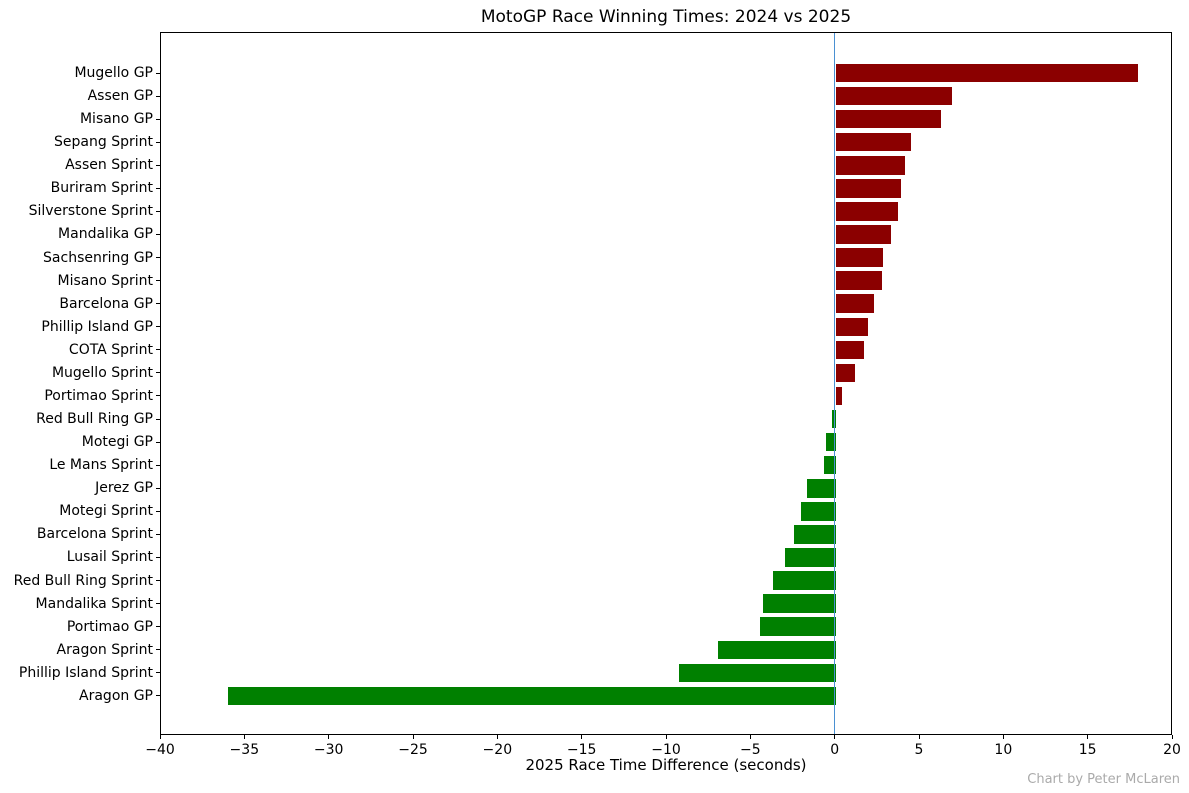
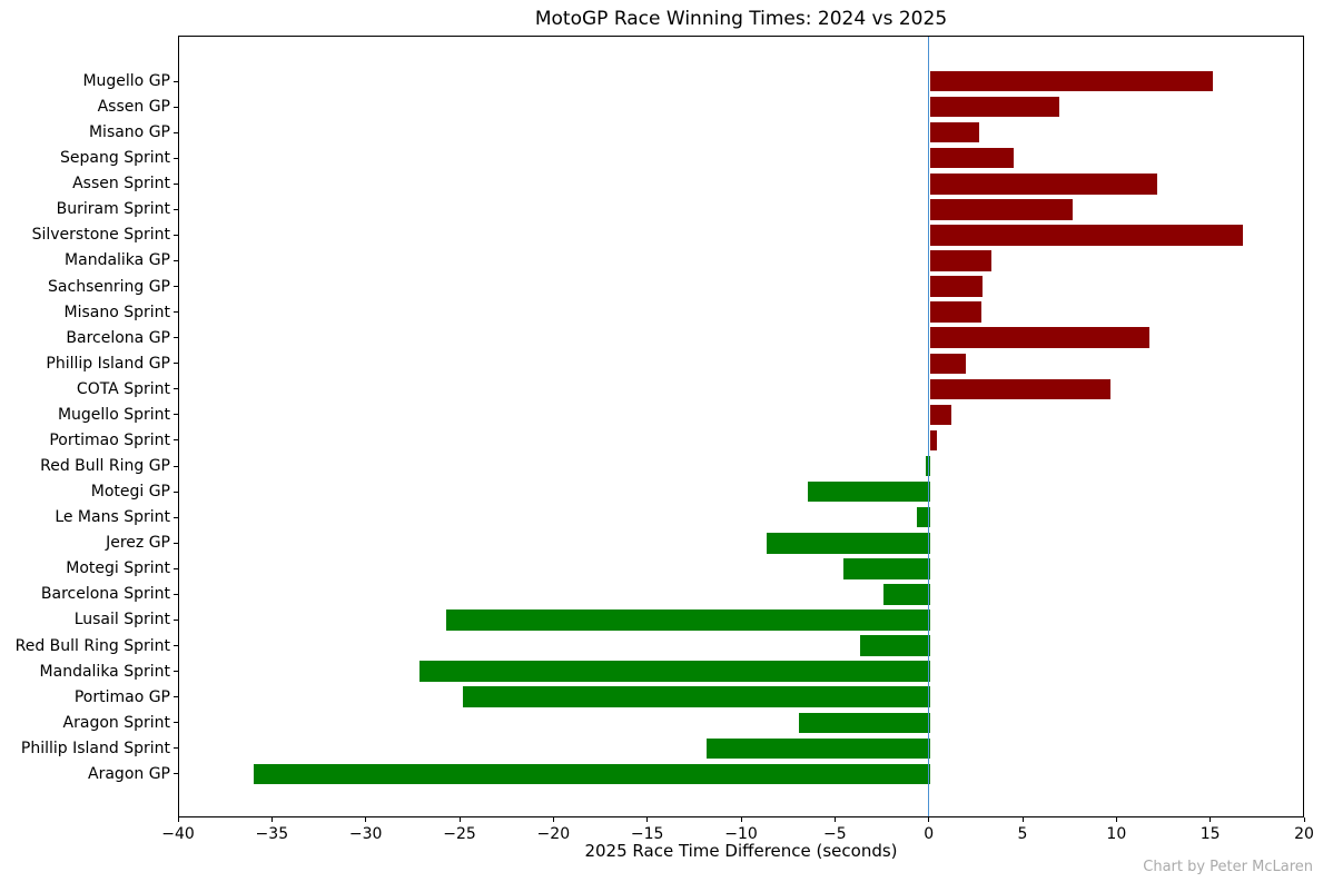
Mugello GP: 17.9 -> 15.1
Misano GP: 6.2 -> 2.6
Assen Sprint: 4.1 -> 12.1
Buriram Sprint: 3.9 -> 7.6
Silverstone Sprint: 3.7 -> 16.7
Barcelona GP: 2.3 -> 11.7
COTA Sprint: 1.7 -> 9.6
Motegi GP: -0.6 -> -6.5
Jerez GP: -1.7 -> -8.7
Motegi Sprint: -2.0 -> -4.6
Lusail Sprint: -3.0 -> -25.8
Mandalika Sprint: -4.3 -> -27.2
Portimao GP: -4.5 -> -24.9
Phillip Island Sprint: -9.3 -> -11.9
